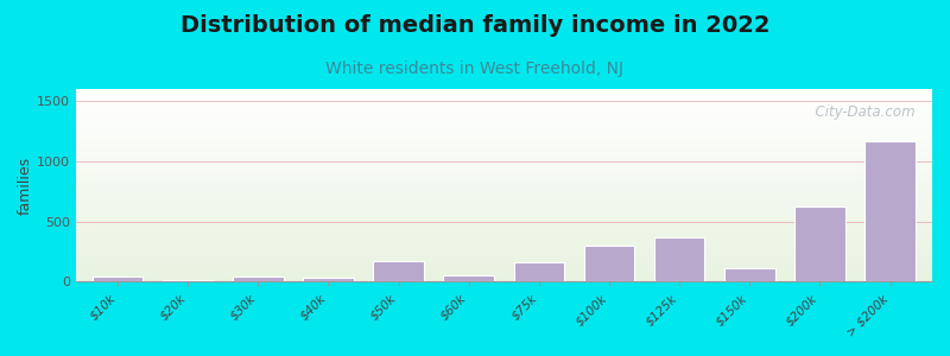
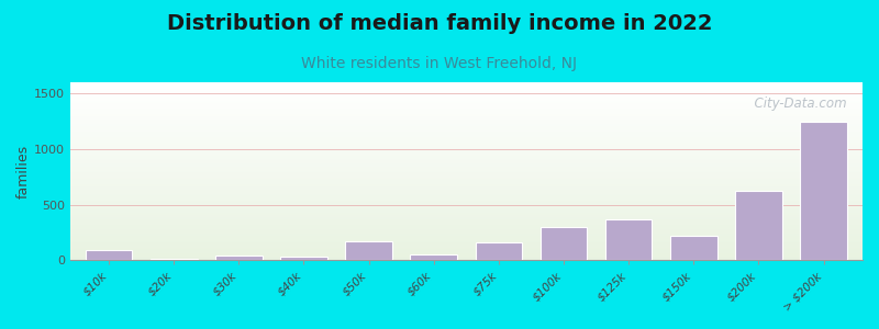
$10k: 40 -> 90
$150k: 110 -> 220
> $200k: 1160 -> 1250
